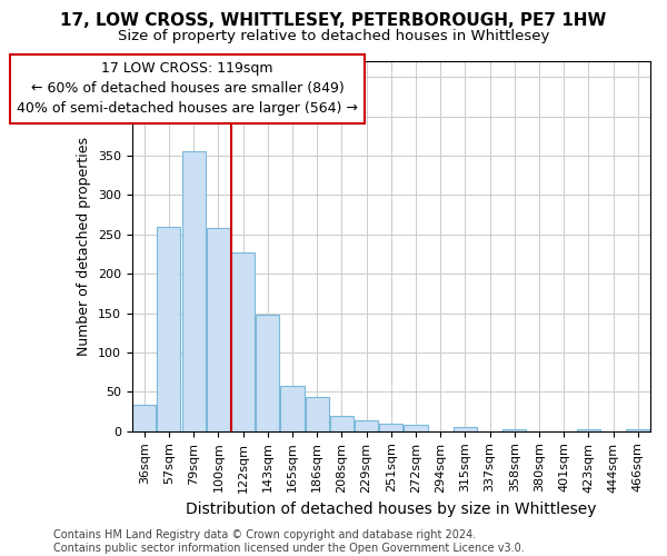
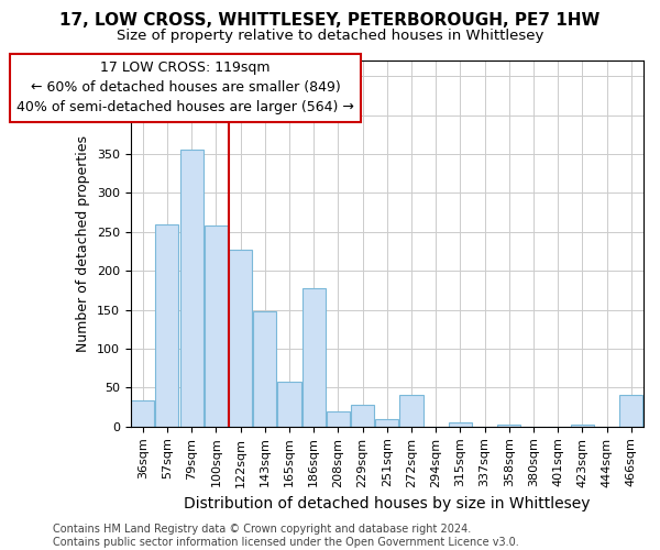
186sqm: 44 -> 178
229sqm: 14 -> 28
272sqm: 8 -> 40
466sqm: 3 -> 40
